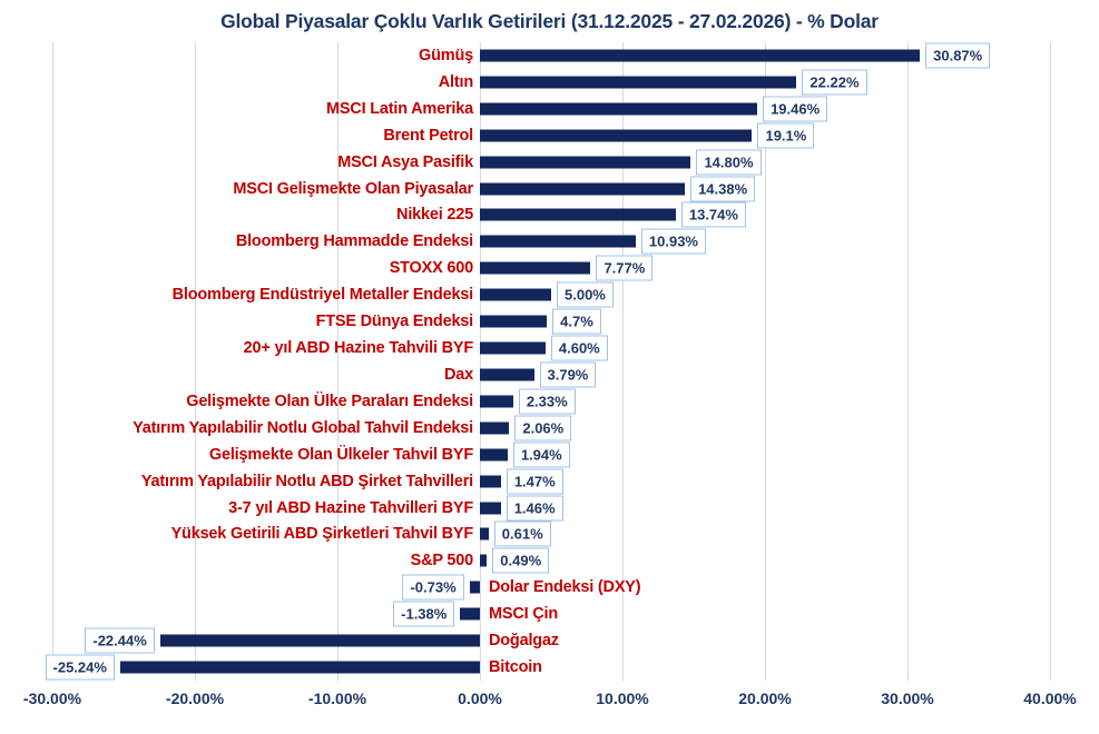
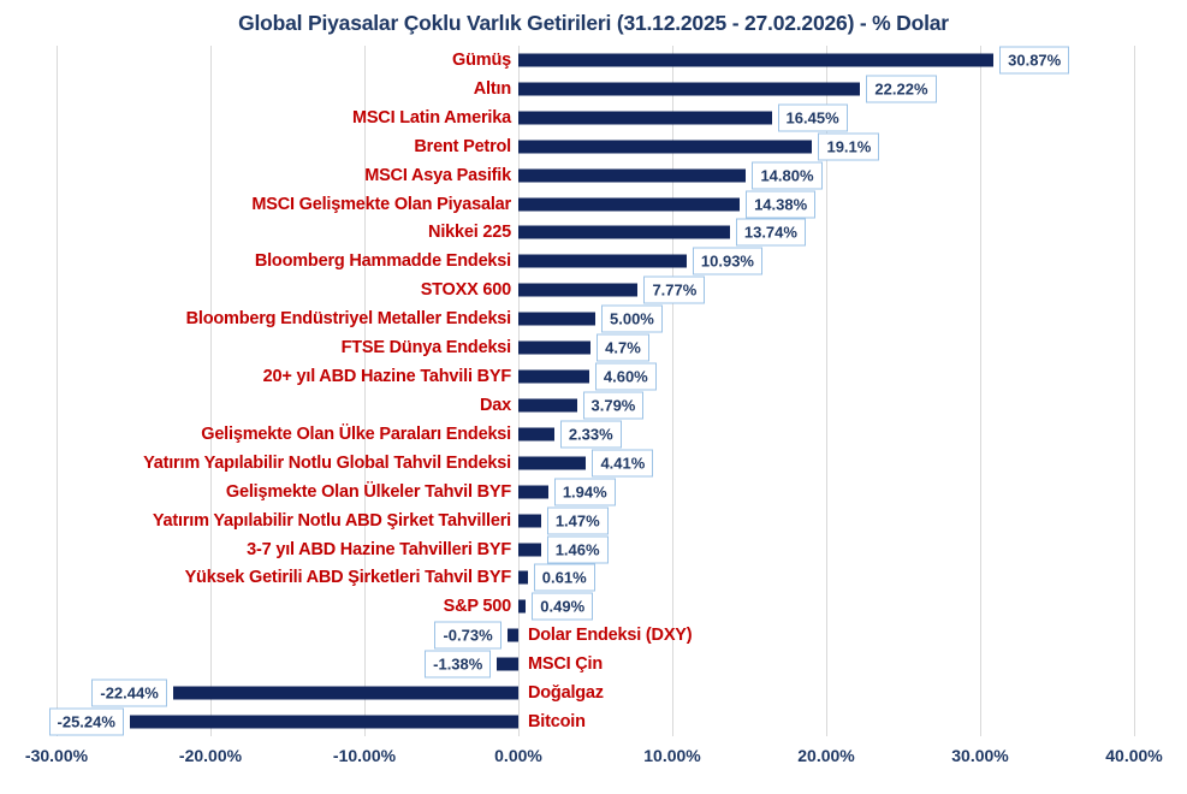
MSCI Latin Amerika: 19.46% -> 16.45%
Yatırım Yapılabilir Notlu Global Tahvil Endeksi: 2.06% -> 4.41%
